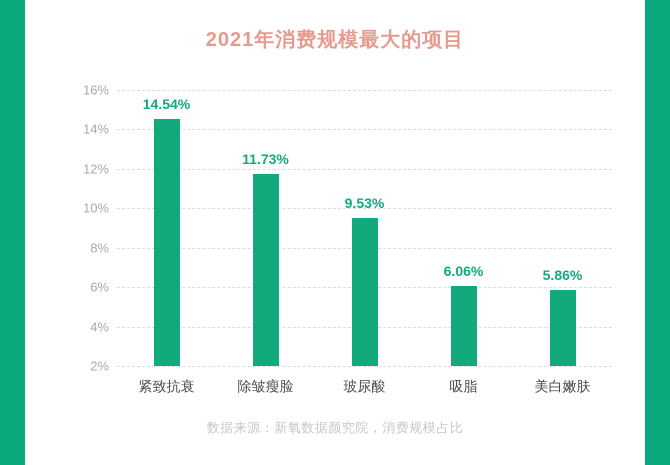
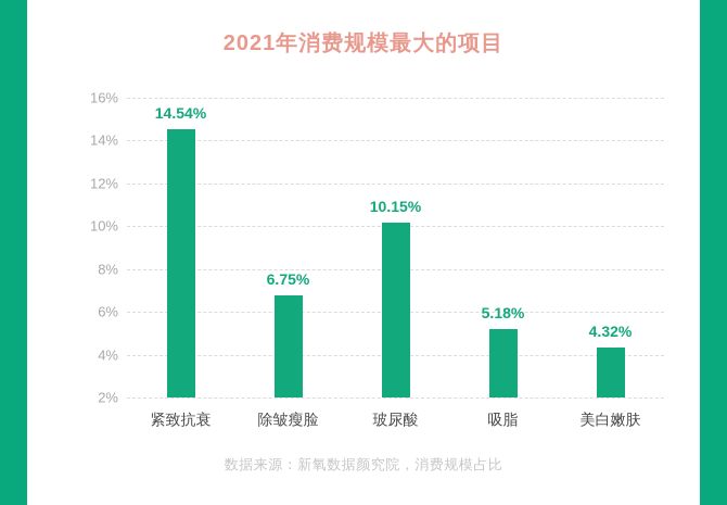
除皱瘦脸: 11.73% -> 6.75%
玻尿酸: 9.53% -> 10.15%
吸脂: 6.06% -> 5.18%
美白嫩肤: 5.86% -> 4.32%
